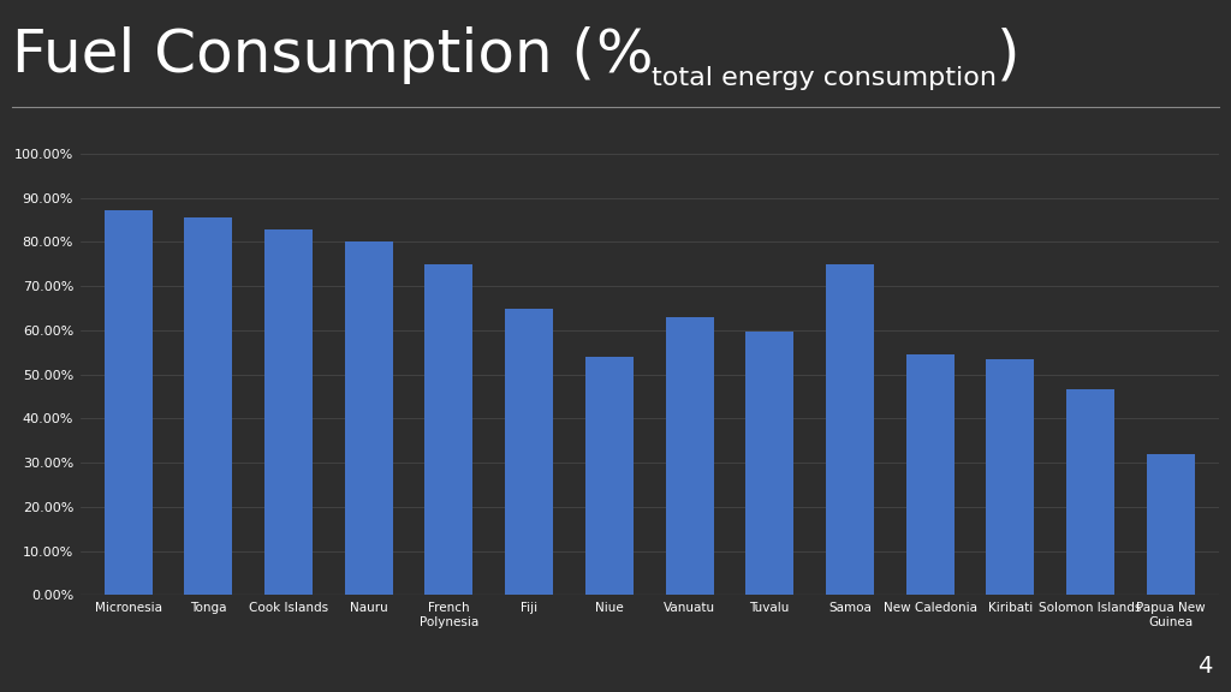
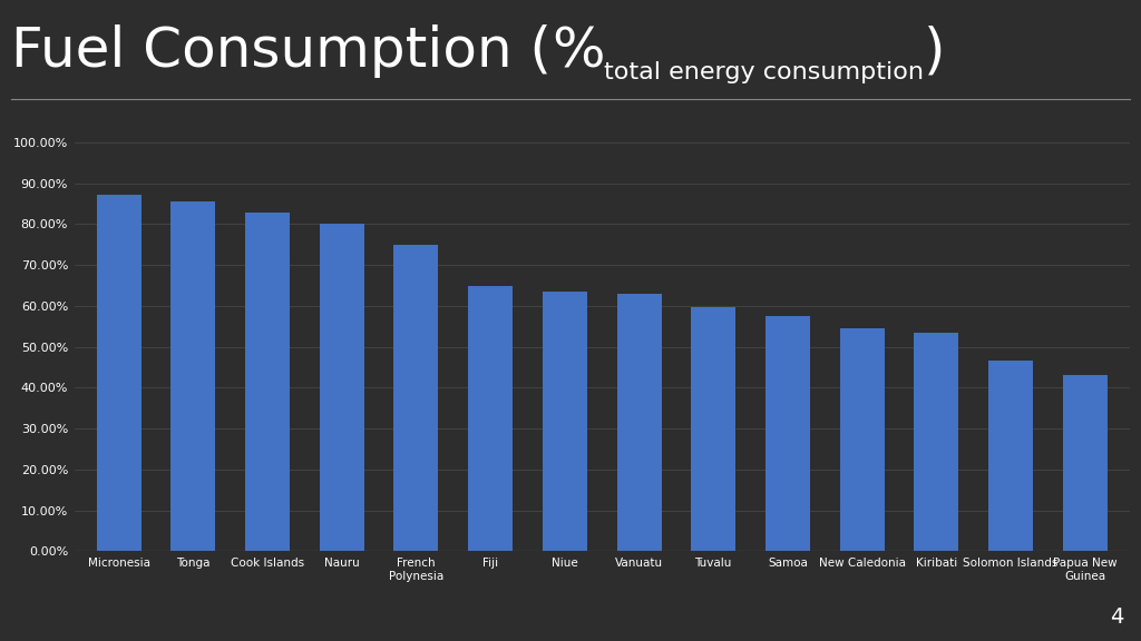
Niue: 54.0% -> 63.5%
Samoa: 75.0% -> 57.6%
Papua New Guinea: 32.0% -> 43.0%
